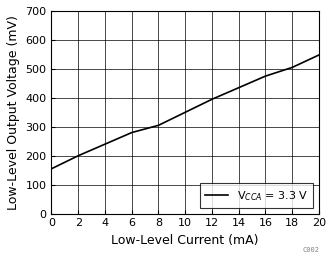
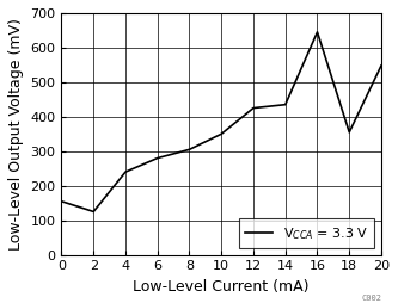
2: 200 -> 125
12: 395 -> 425
16: 475 -> 645
18: 505 -> 355
